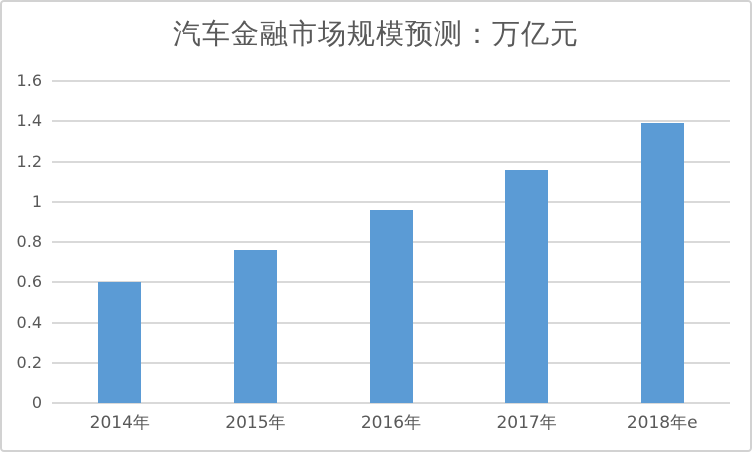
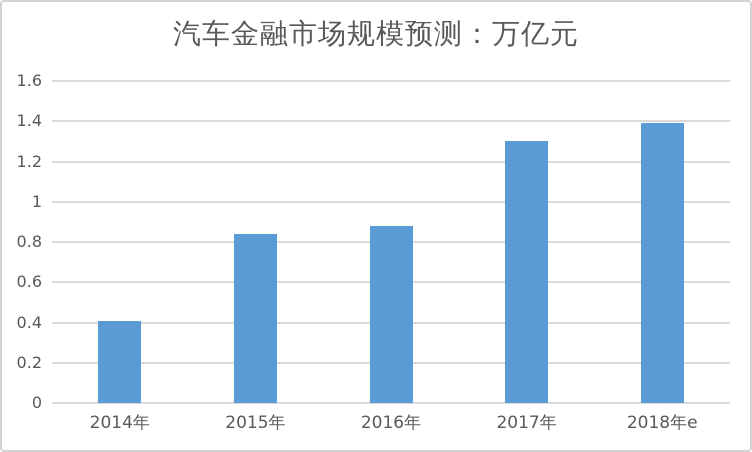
2014年: 0.60 -> 0.41
2015年: 0.76 -> 0.84
2016年: 0.96 -> 0.88
2017年: 1.16 -> 1.30
